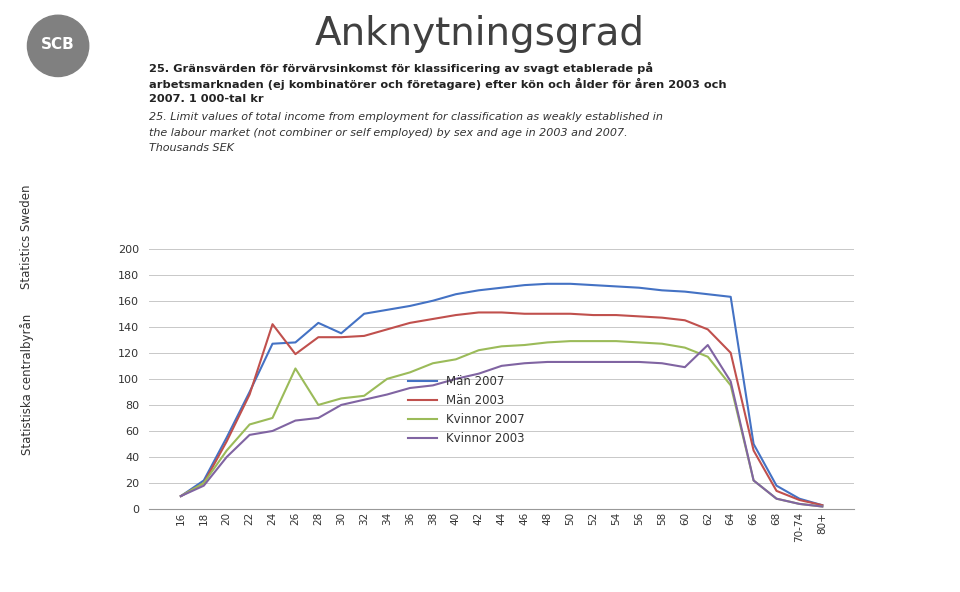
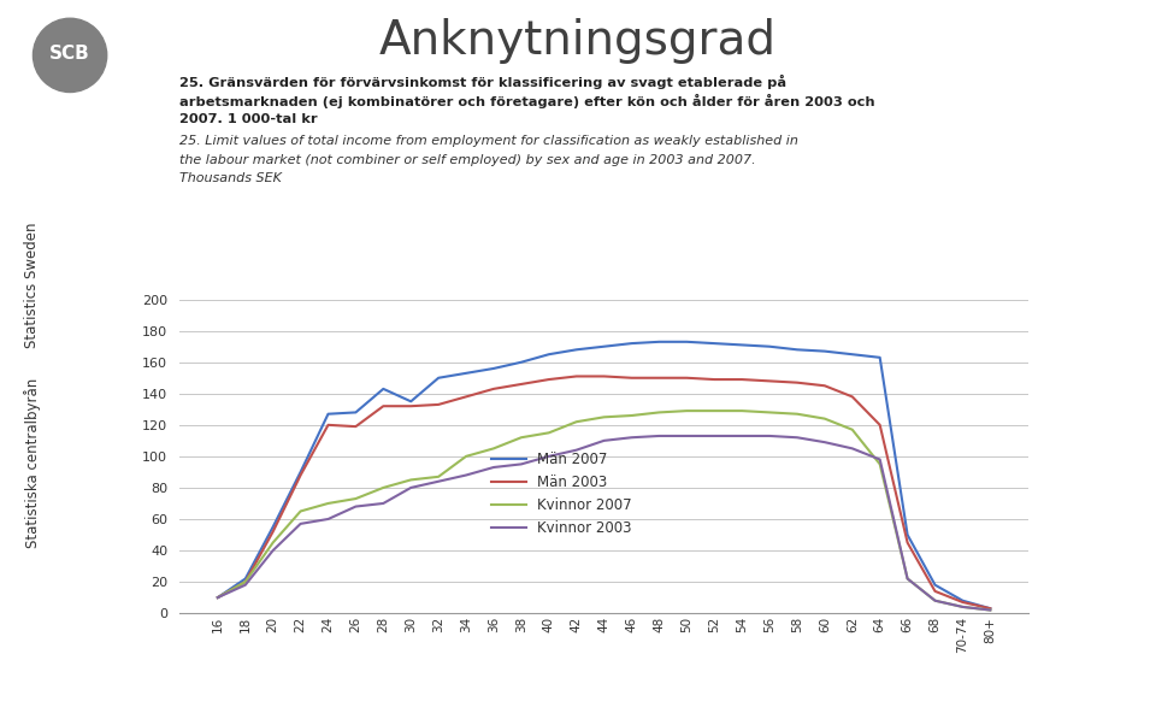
Män 2003/24: 142 -> 120
Kvinnor 2007/26: 108 -> 73
Kvinnor 2003/62: 126 -> 105
